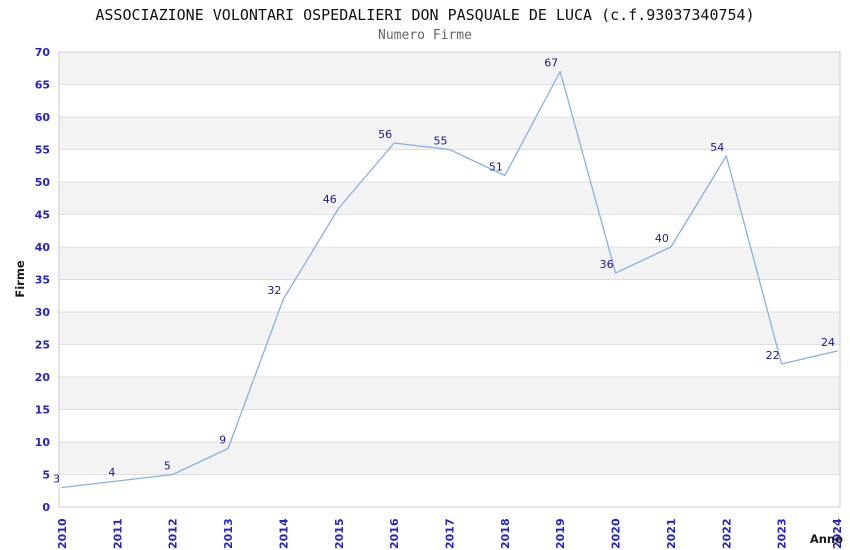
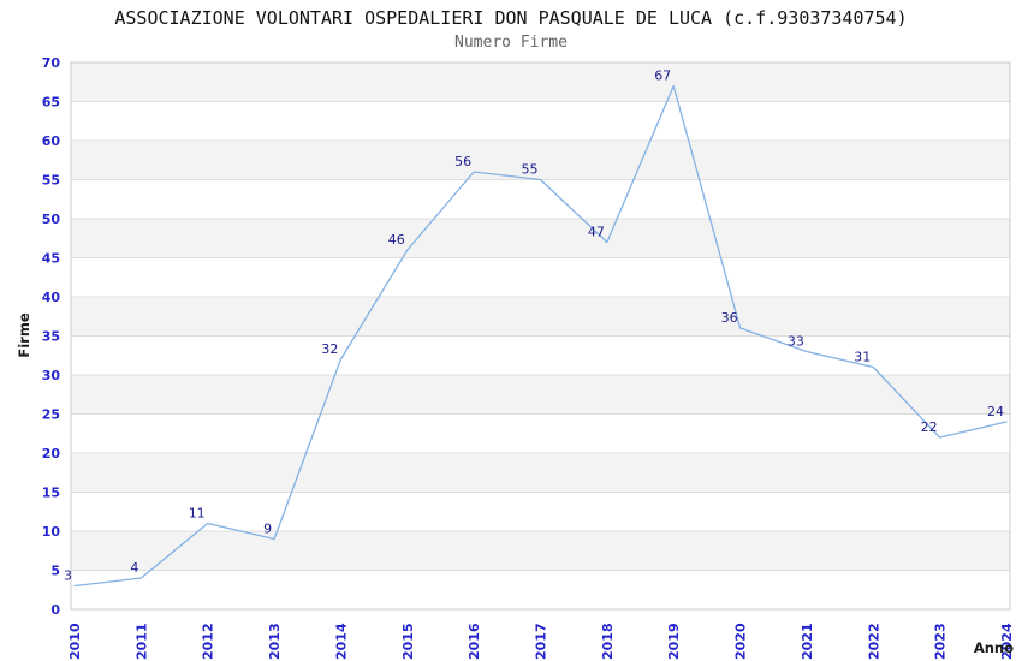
2012: 5 -> 11
2018: 51 -> 47
2021: 40 -> 33
2022: 54 -> 31
